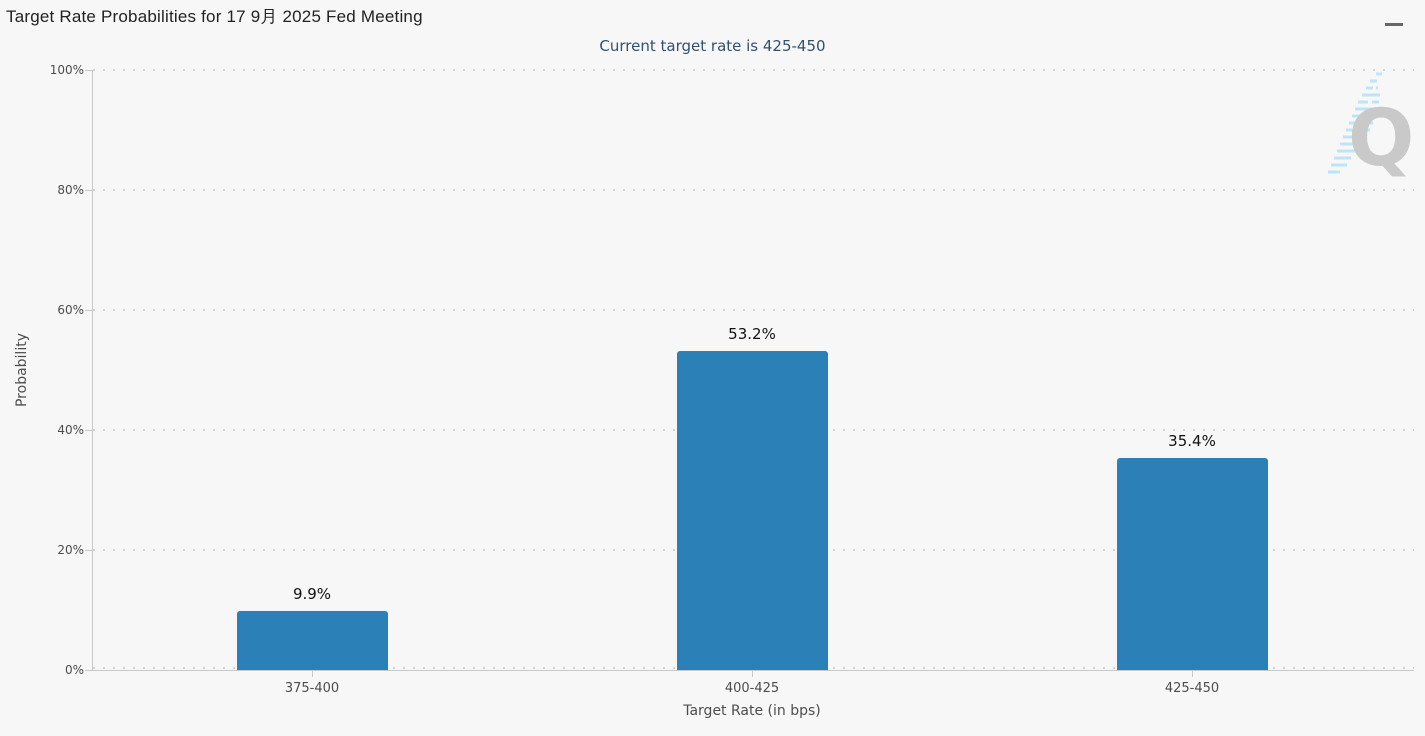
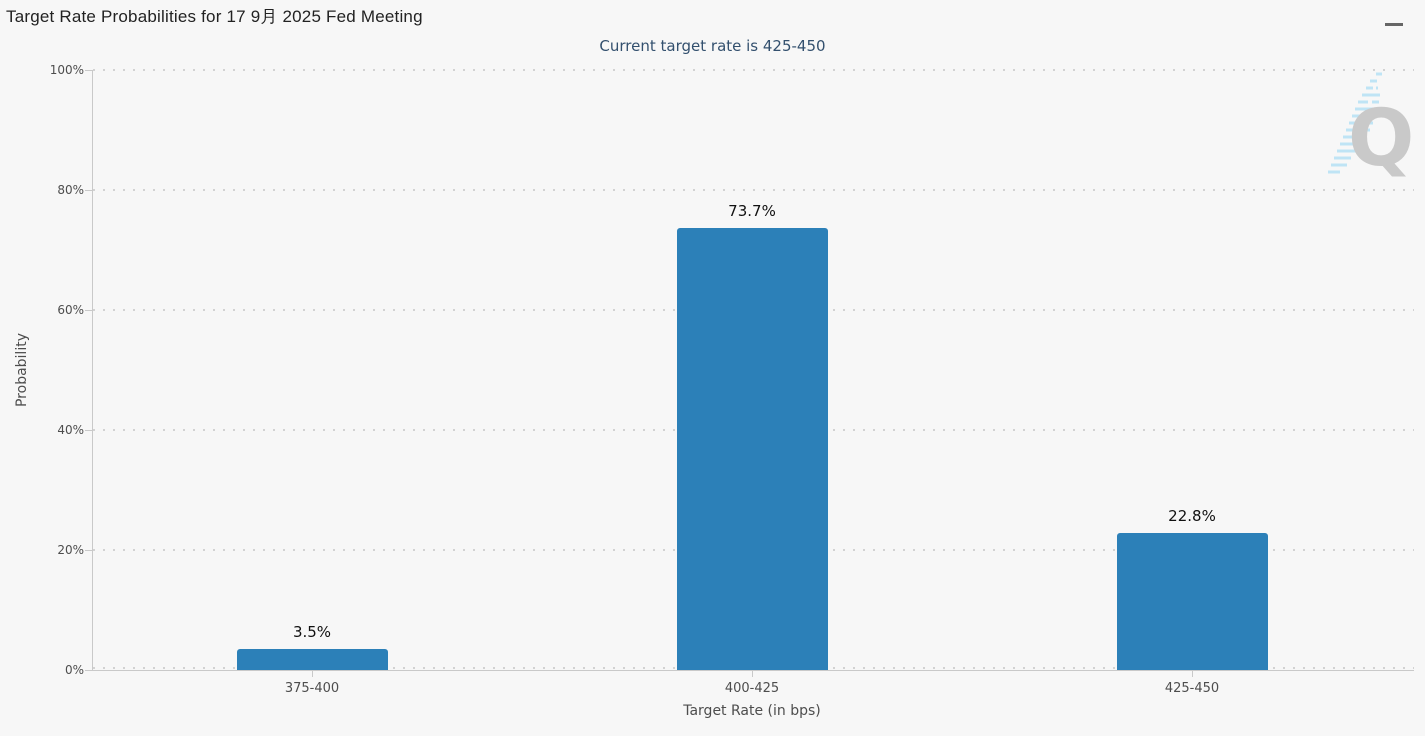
375-400: 9.9% -> 3.5%
400-425: 53.2% -> 73.7%
425-450: 35.4% -> 22.8%
